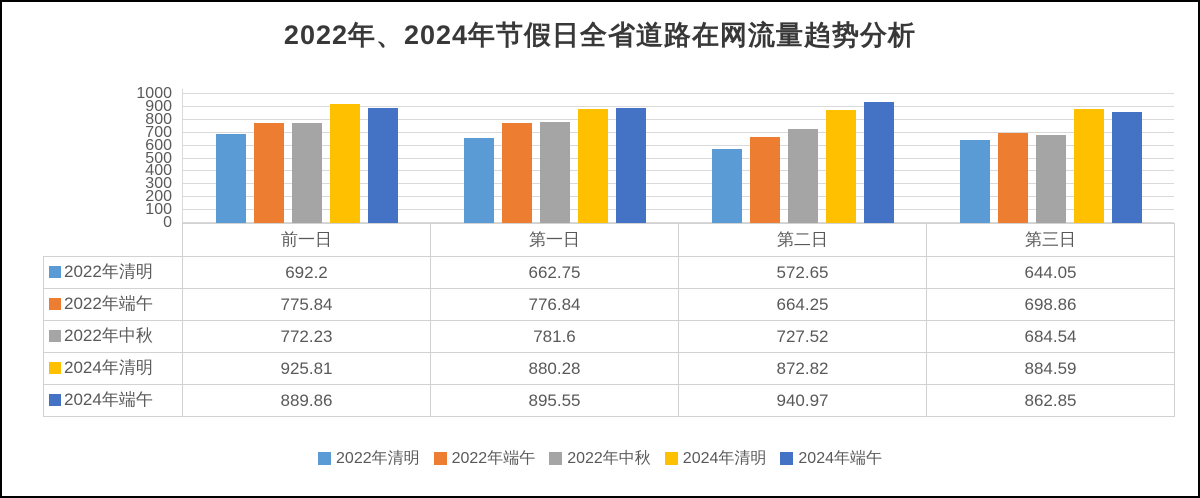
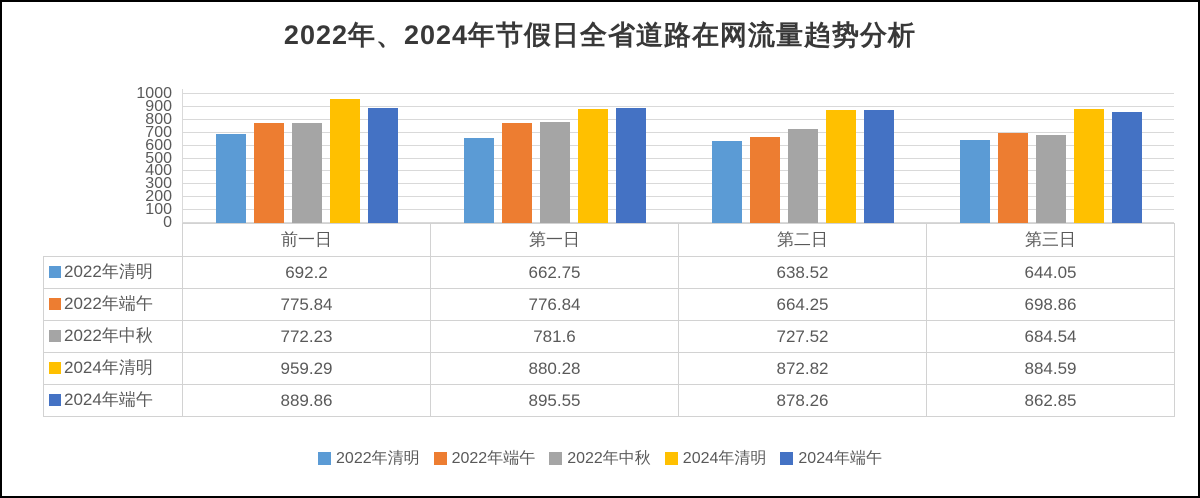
2024年清明/前一日: 925.81 -> 959.29
2022年清明/第二日: 572.65 -> 638.52
2024年端午/第二日: 940.97 -> 878.26
